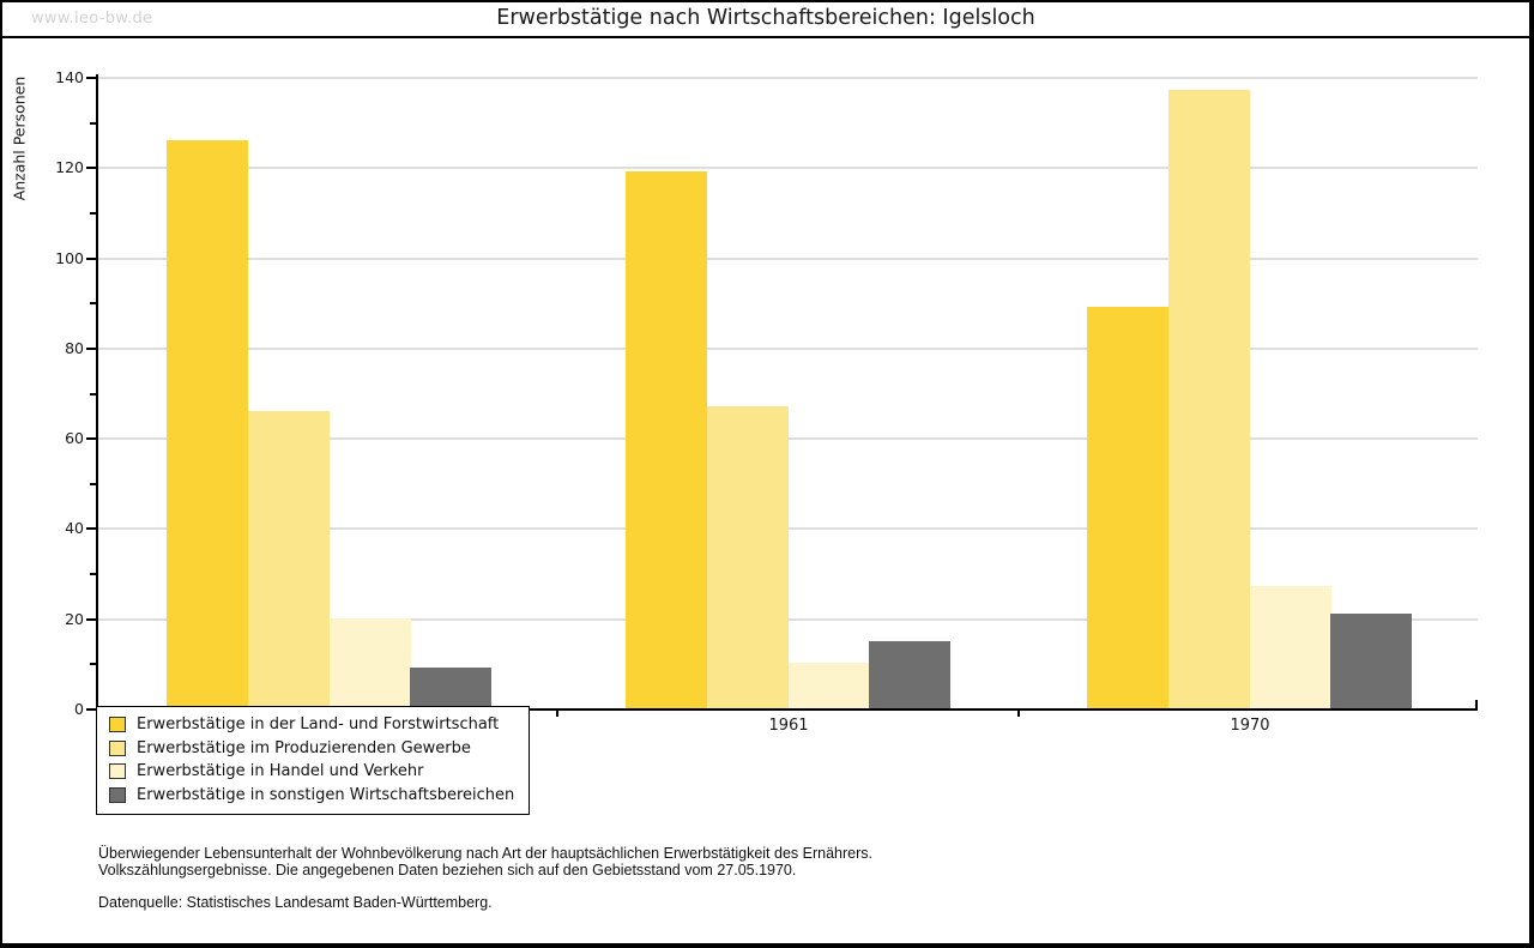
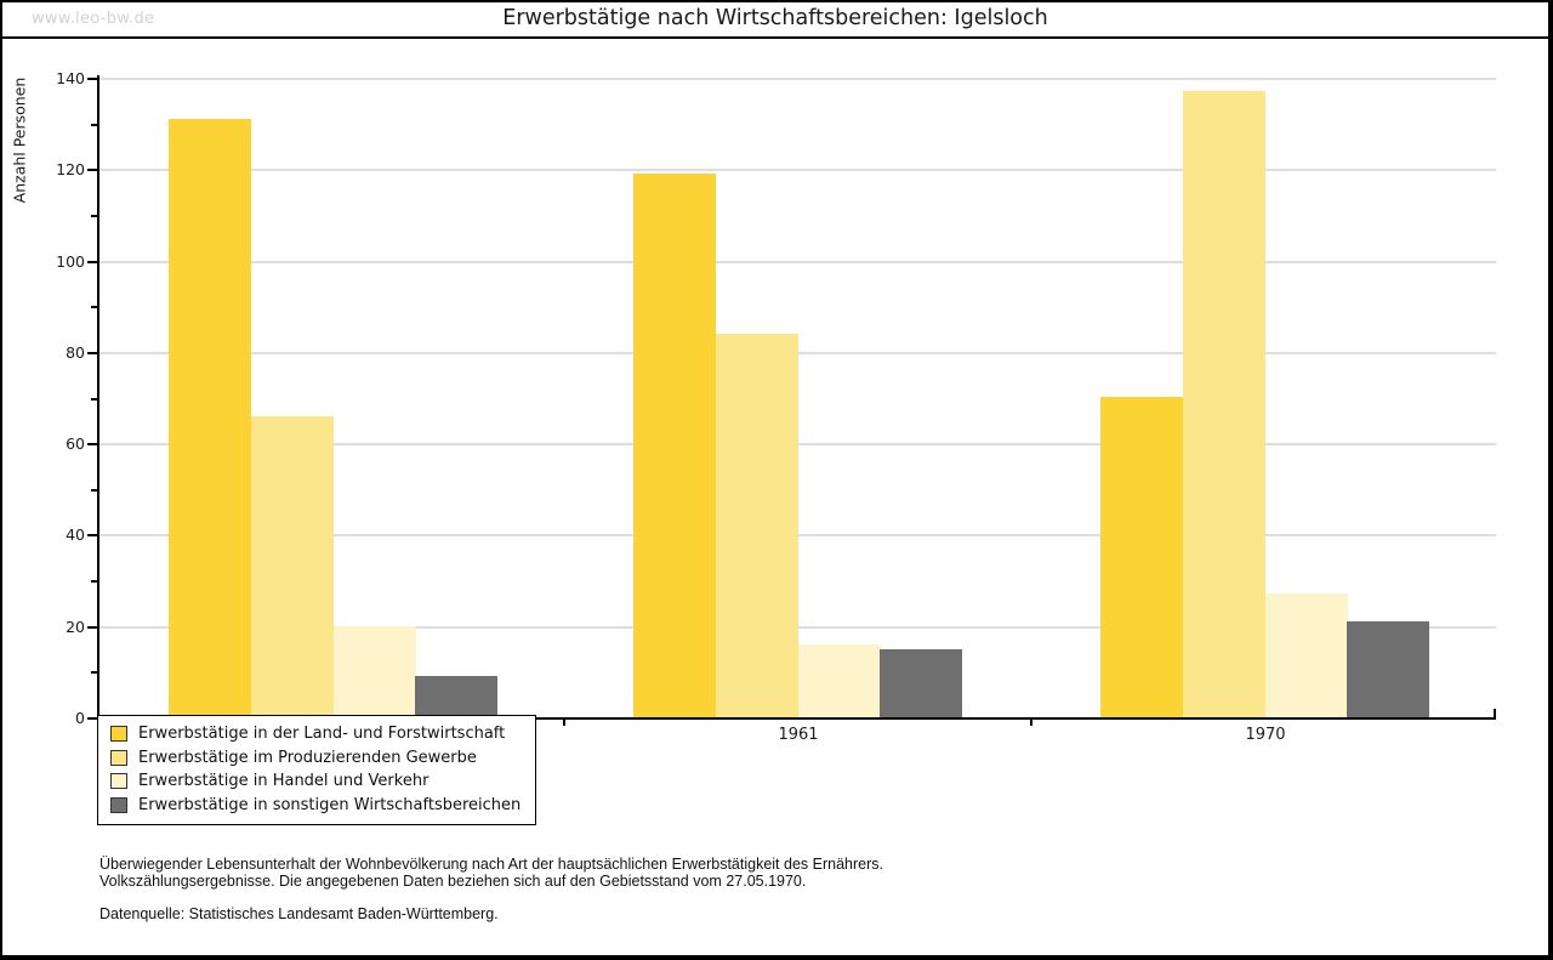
Erwerbstätige in der Land- und Forstwirtschaft/1950: 126 -> 131
Erwerbstätige im Produzierenden Gewerbe/1961: 67 -> 84
Erwerbstätige in Handel und Verkehr/1961: 10 -> 16
Erwerbstätige in der Land- und Forstwirtschaft/1970: 89 -> 70
